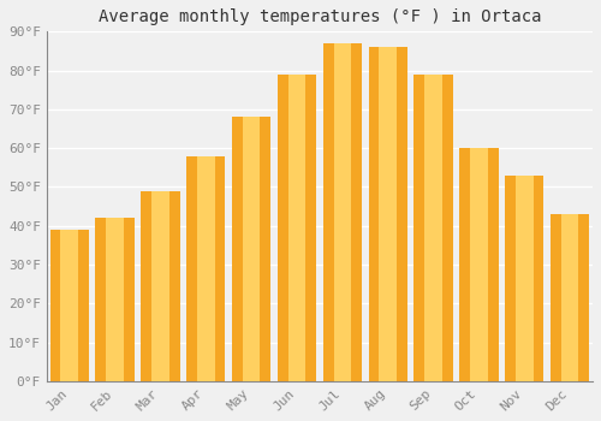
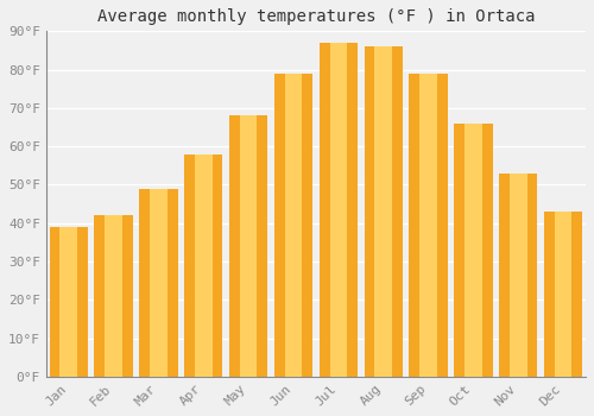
Oct: 60°F -> 66°F
